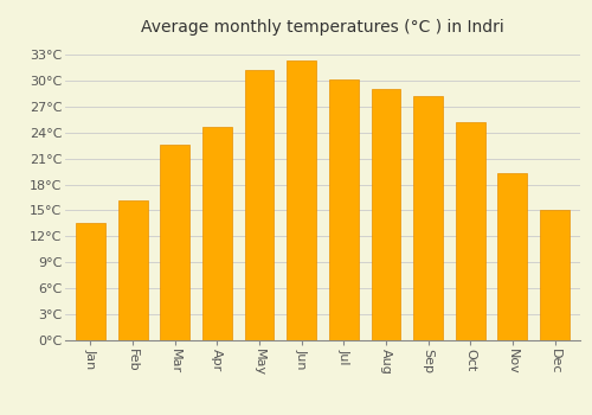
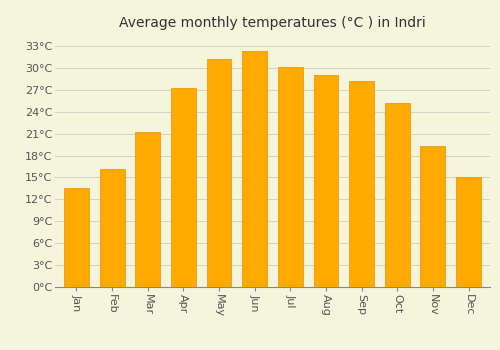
Mar: 22.6°C -> 21.2°C
Apr: 24.6°C -> 27.2°C
